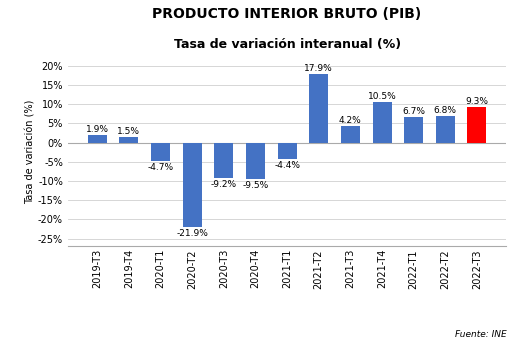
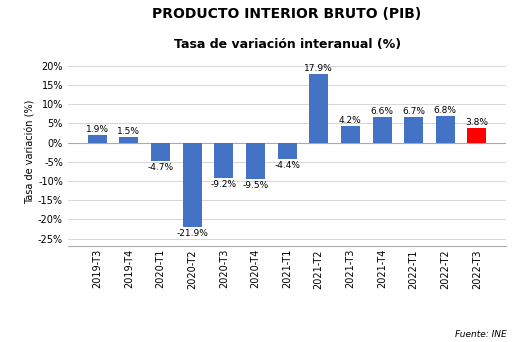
2021-T4: 10.5% -> 6.6%
2022-T3: 9.3% -> 3.8%
